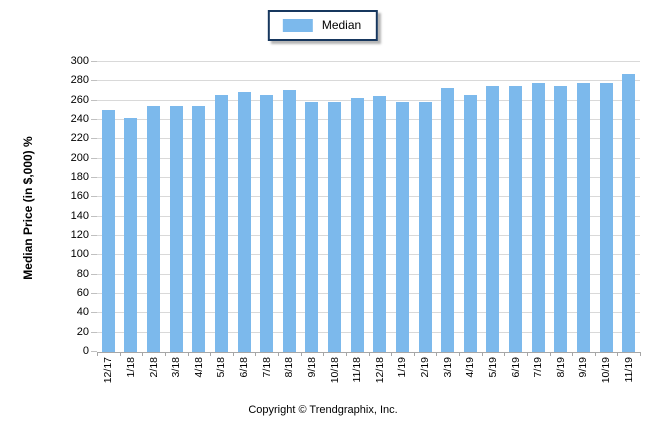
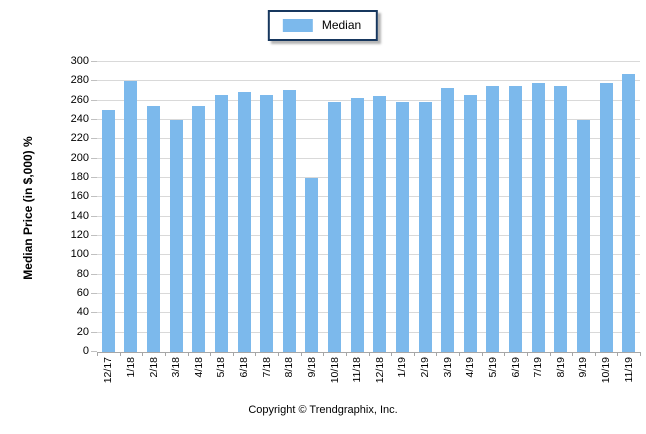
1/18: 240 -> 280
3/18: 260 -> 240
9/18: 260 -> 180
9/19: 280 -> 240
